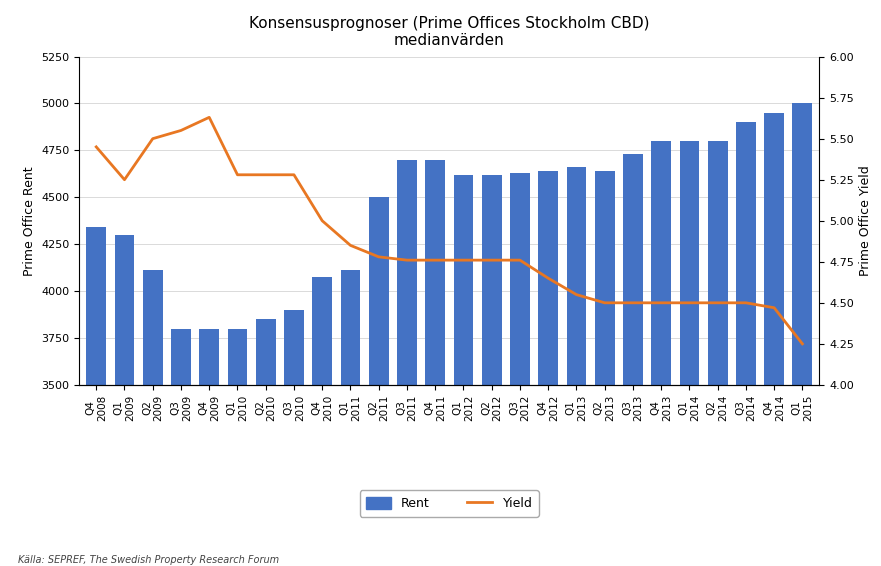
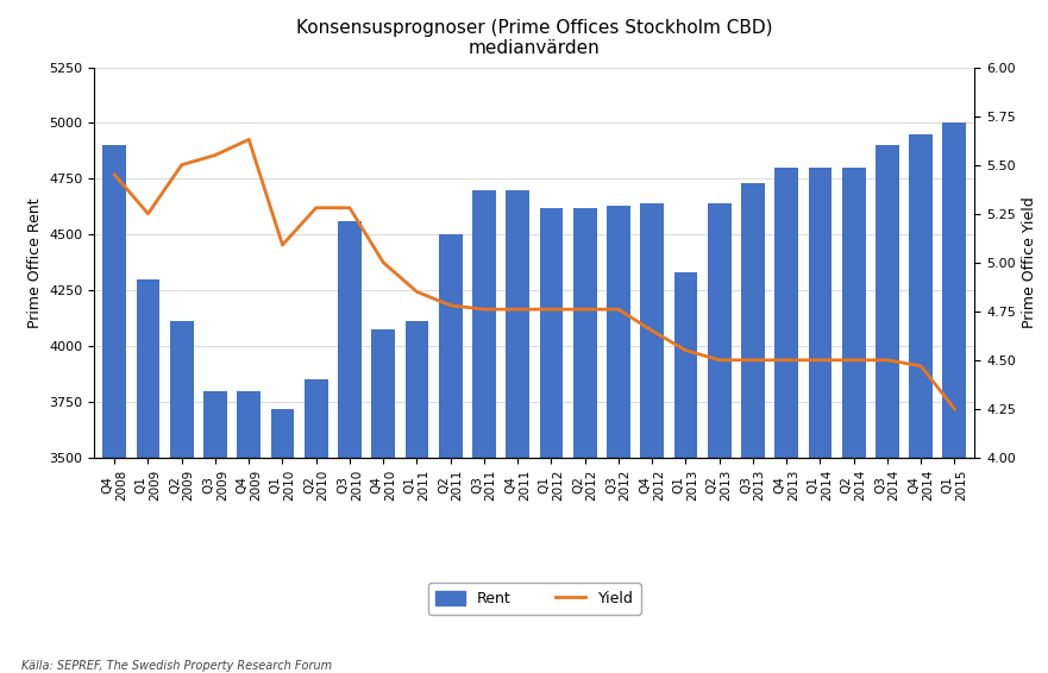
Rent/Q4 2008: 4340 -> 4900
Rent/Q1 2010: 3800 -> 3720
Yield/Q1 2010: 5.28 -> 5.09
Rent/Q3 2010: 3900 -> 4560
Rent/Q1 2013: 4660 -> 4330
